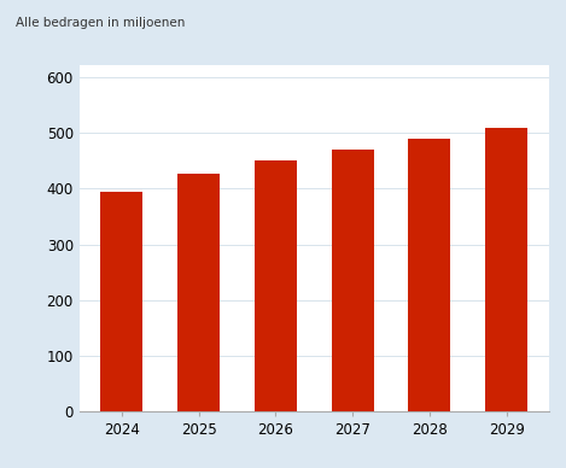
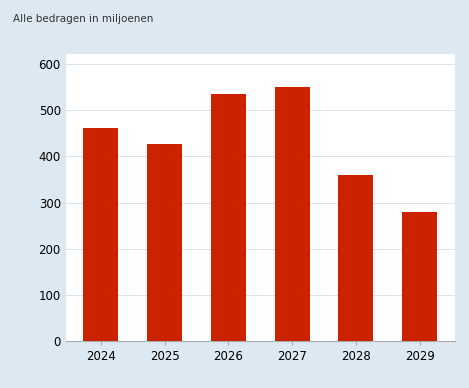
2024: 393 -> 460
2026: 450 -> 535
2027: 470 -> 550
2028: 490 -> 360
2029: 508 -> 280
